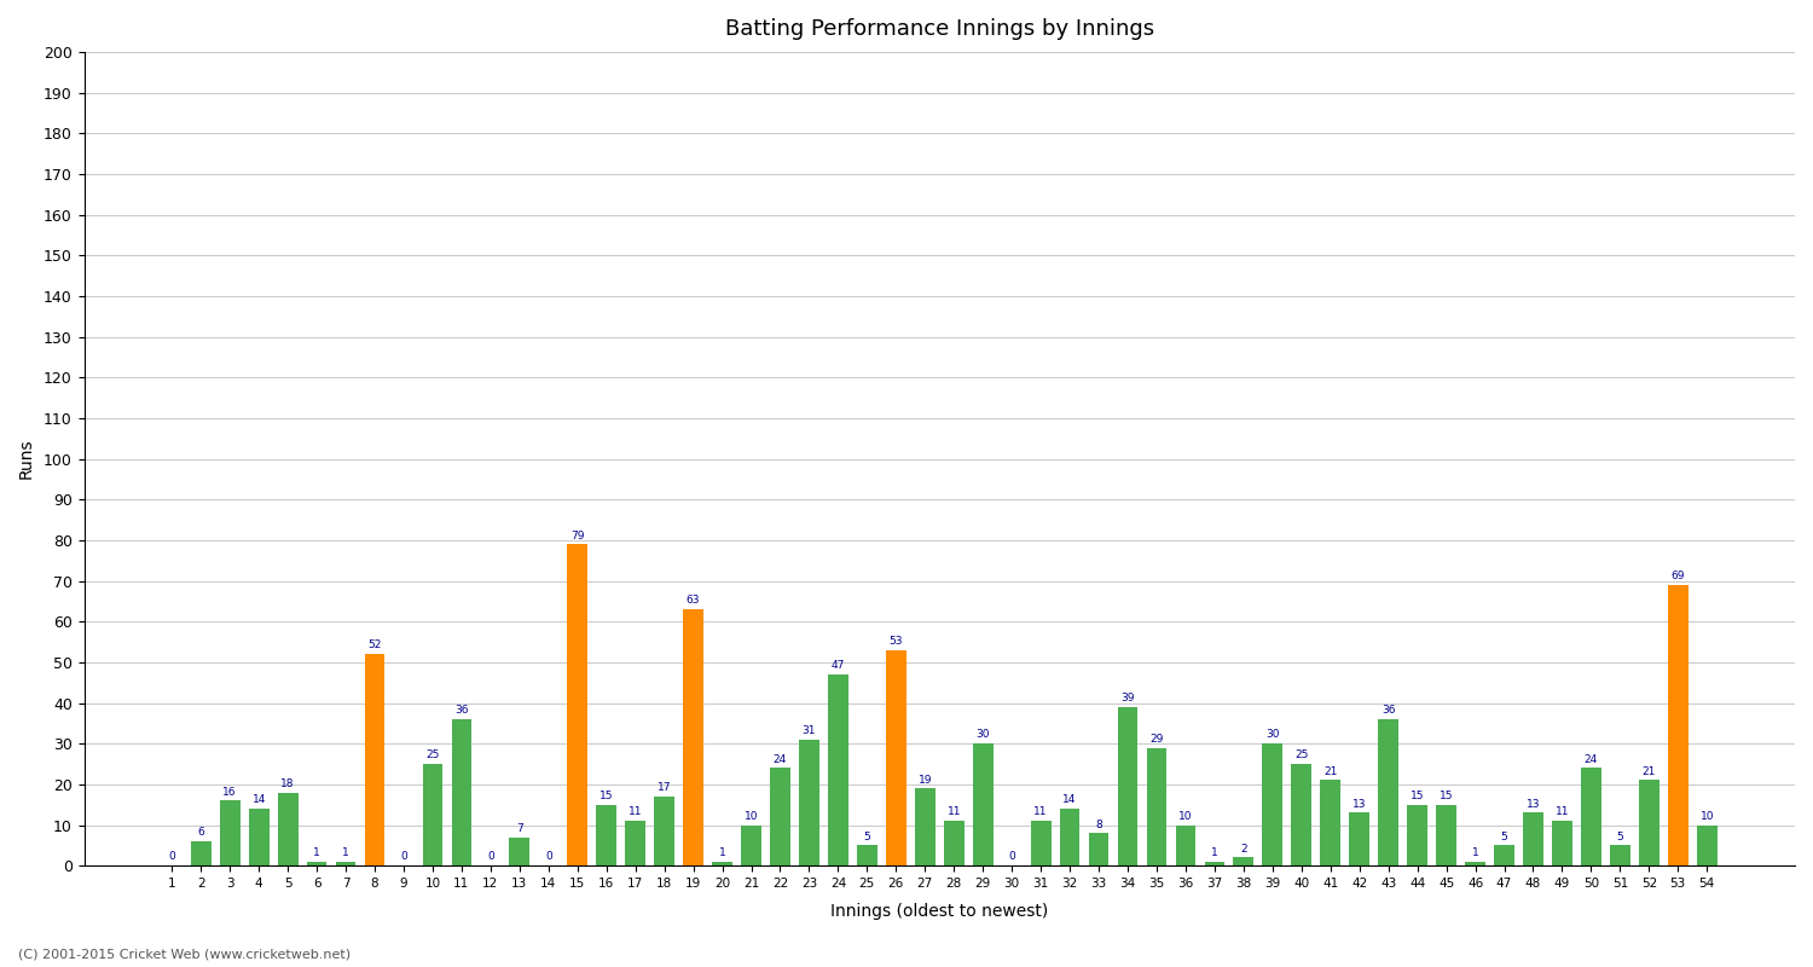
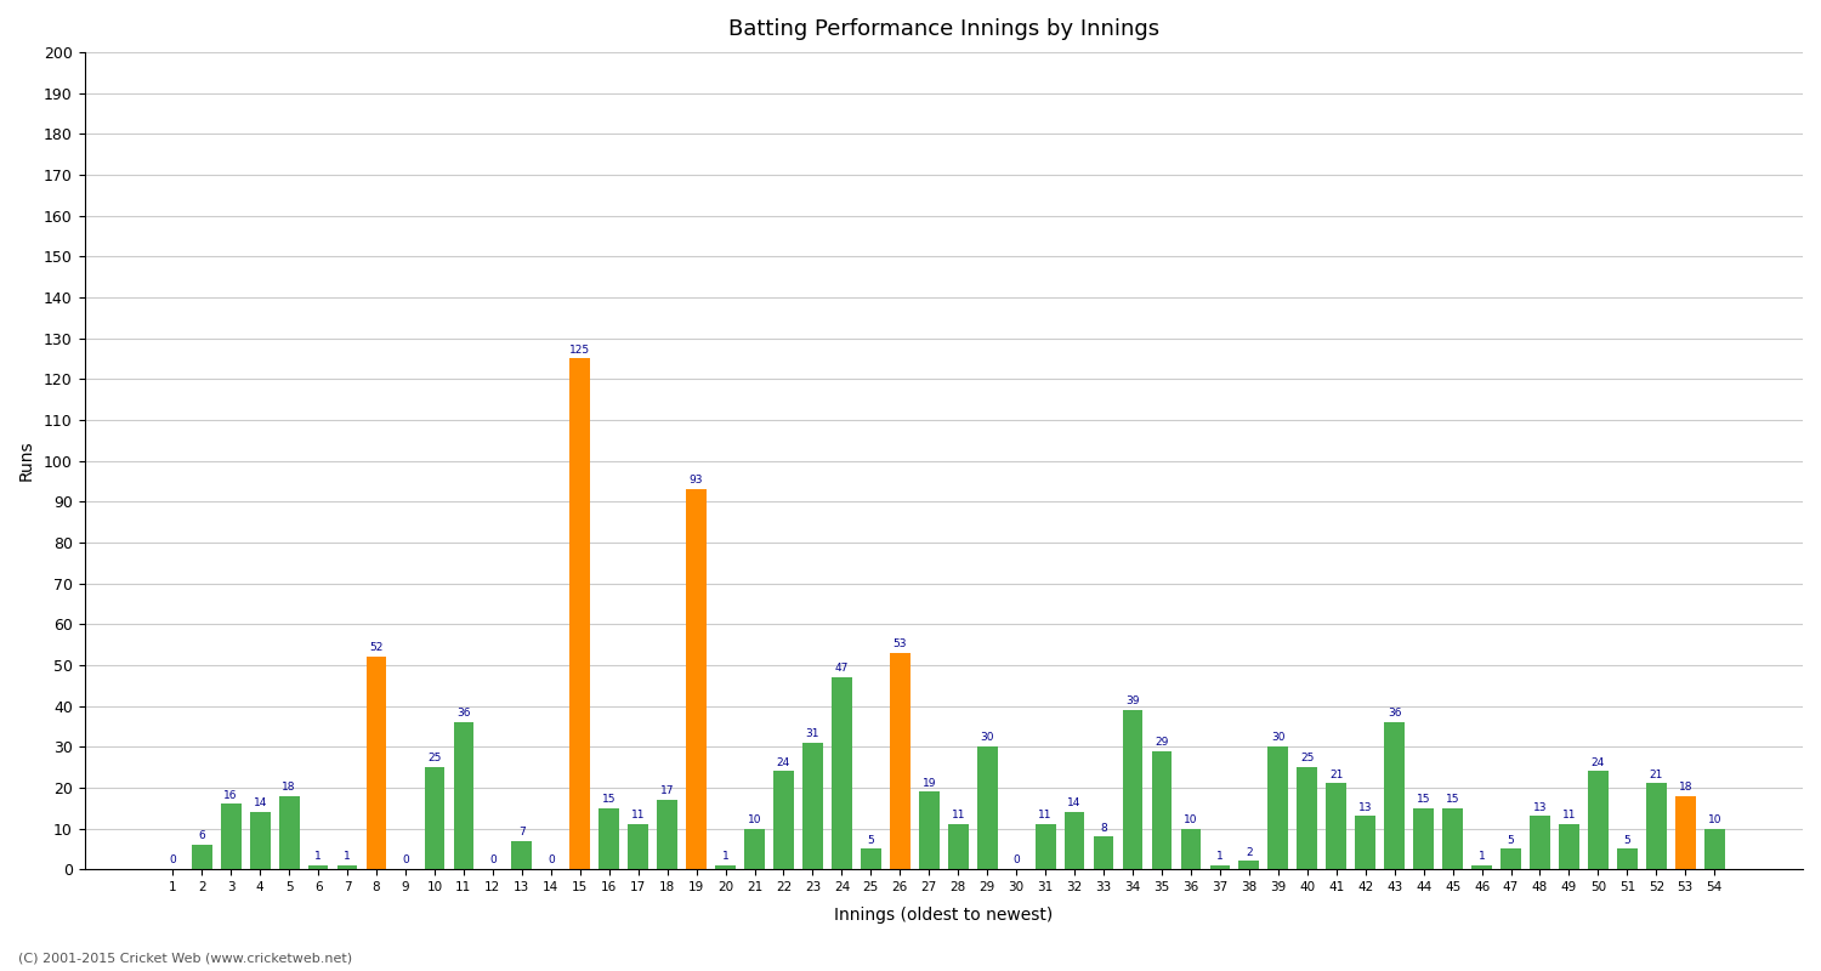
15: 79 -> 125
19: 63 -> 93
53: 69 -> 18
